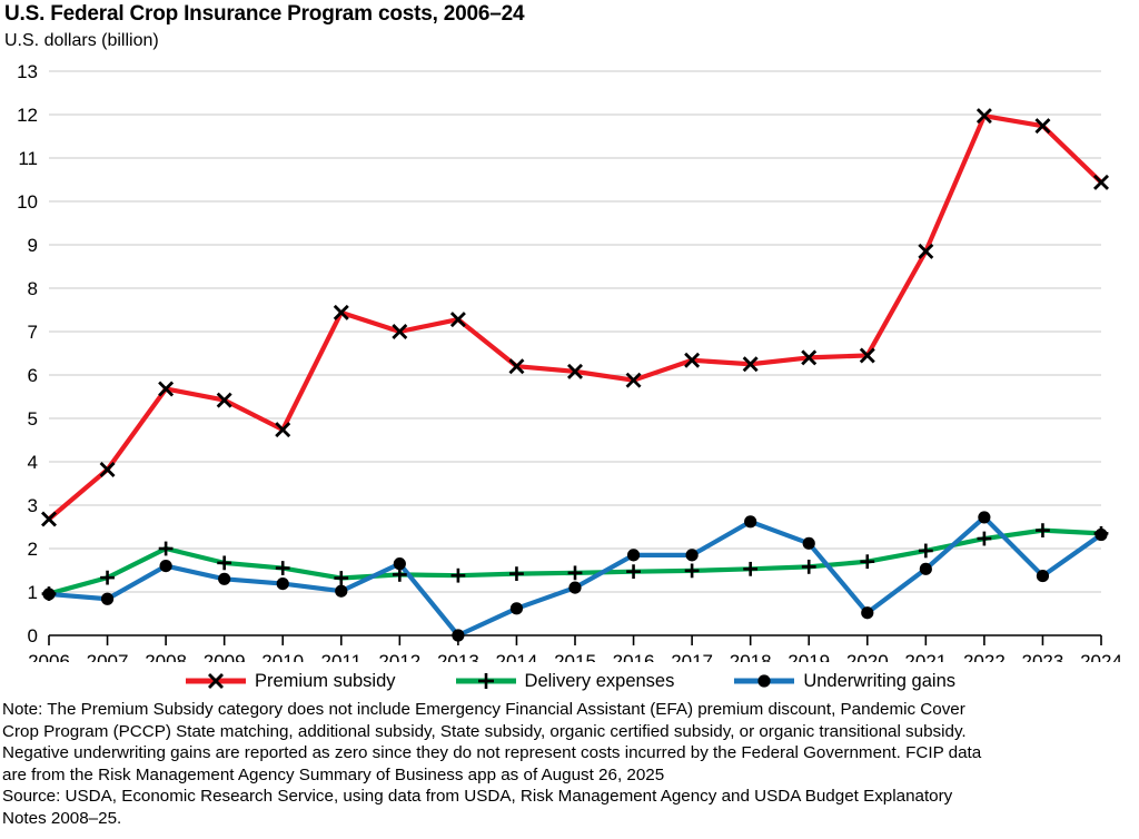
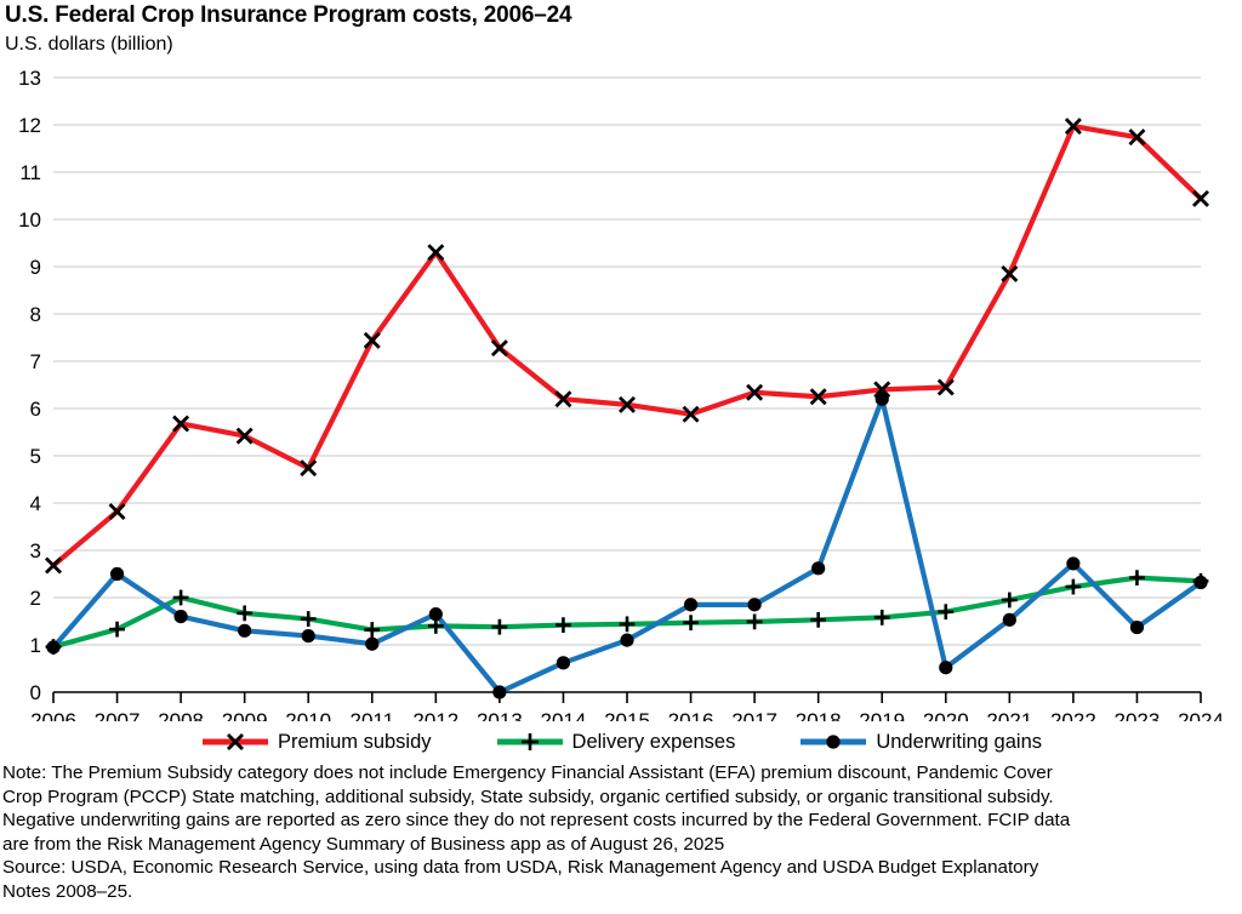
Underwriting gains/2007: 0.8 -> 2.5
Premium subsidy/2012: 7.0 -> 9.3
Underwriting gains/2019: 2.1 -> 6.2
